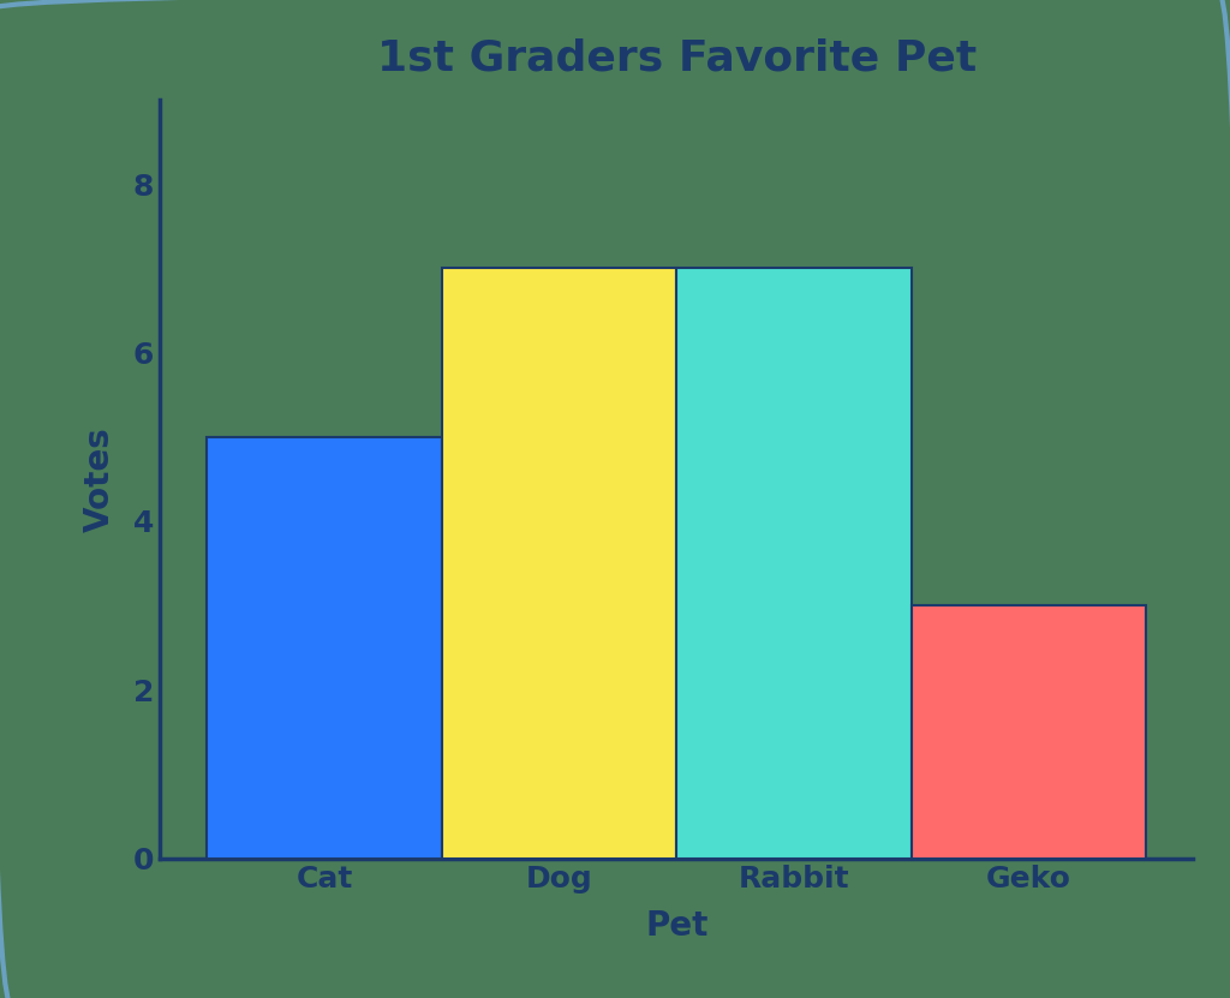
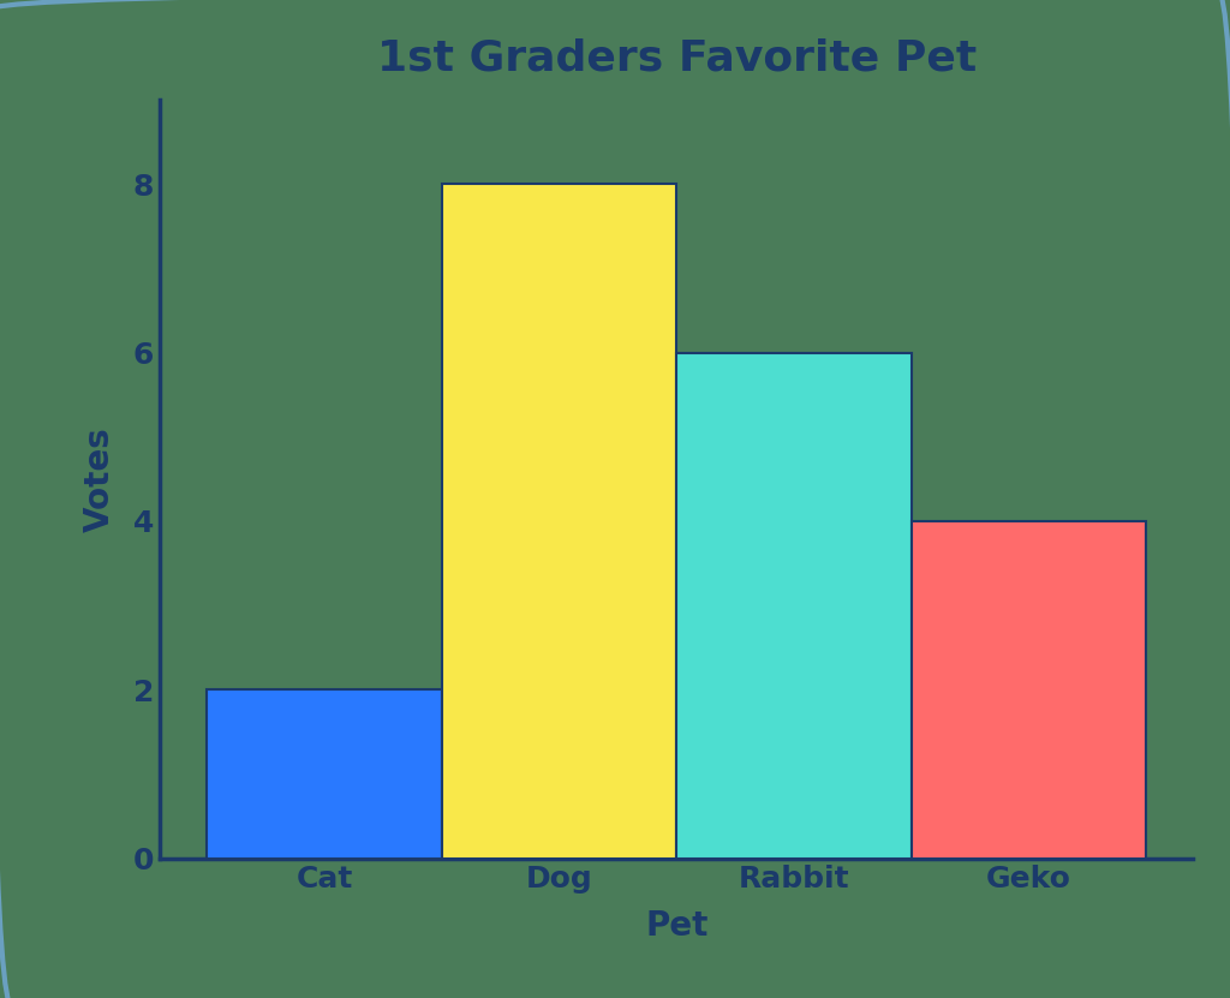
Cat: 5 -> 2
Dog: 7 -> 8
Rabbit: 7 -> 6
Geko: 3 -> 4
